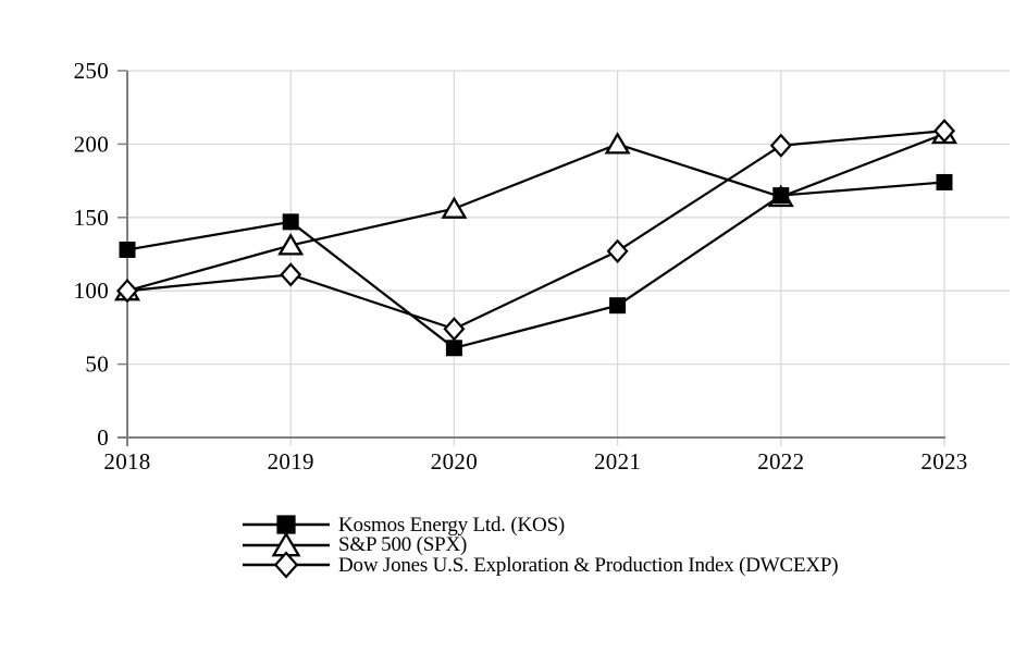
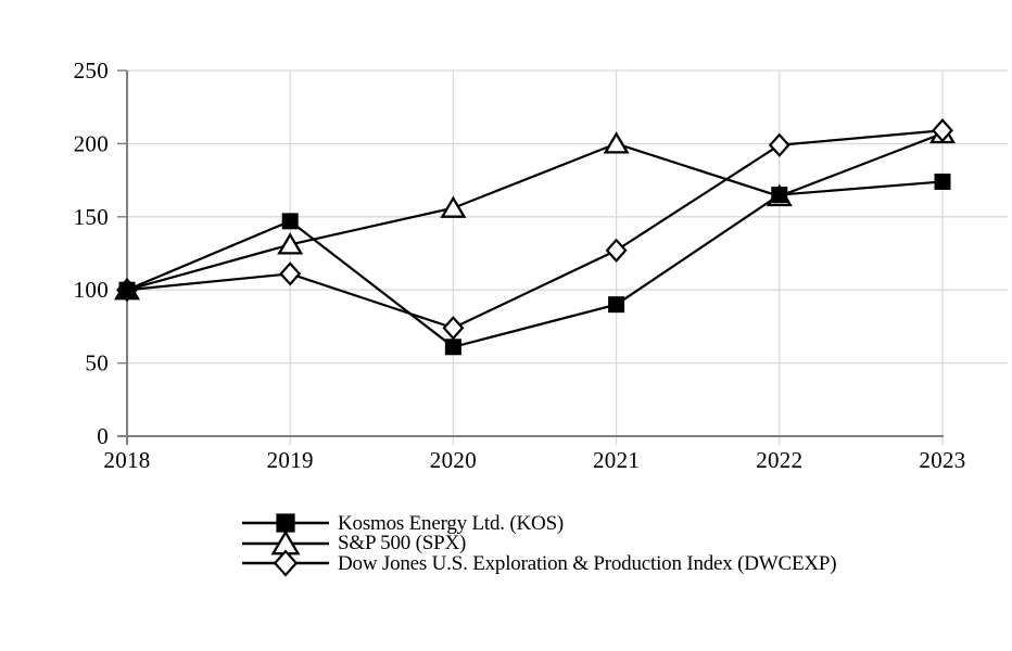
Kosmos Energy Ltd. (KOS)/2018: 128 -> 100
